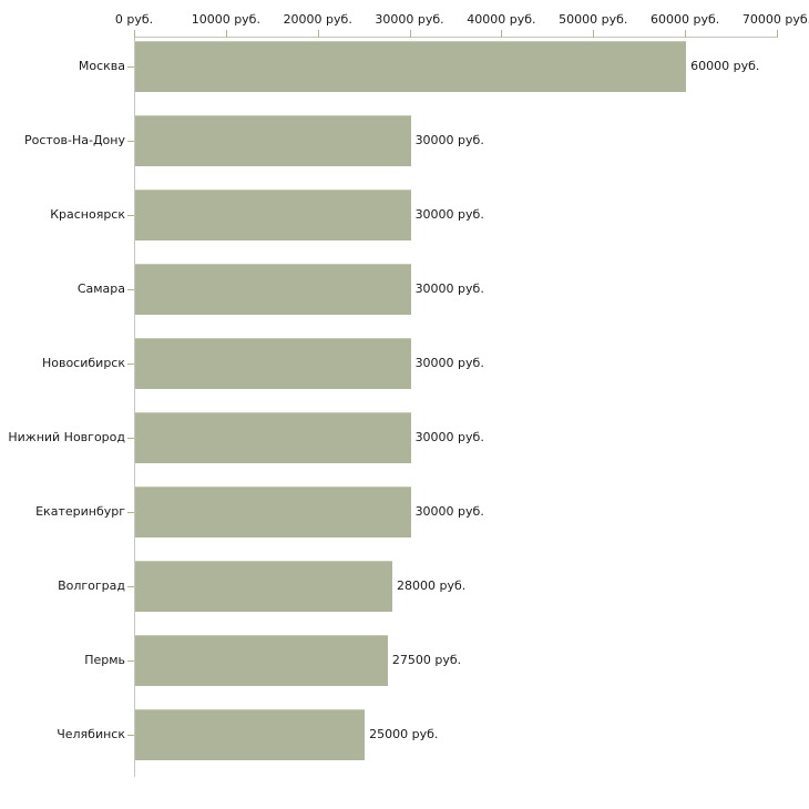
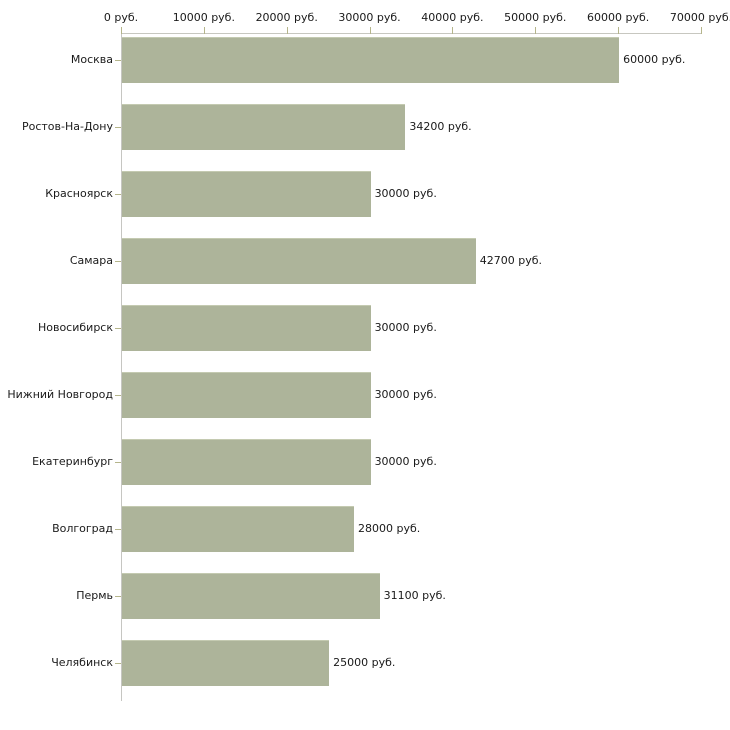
Ростов-На-Дону: 30000 -> 34200
Самара: 30000 -> 42700
Пермь: 27500 -> 31100
